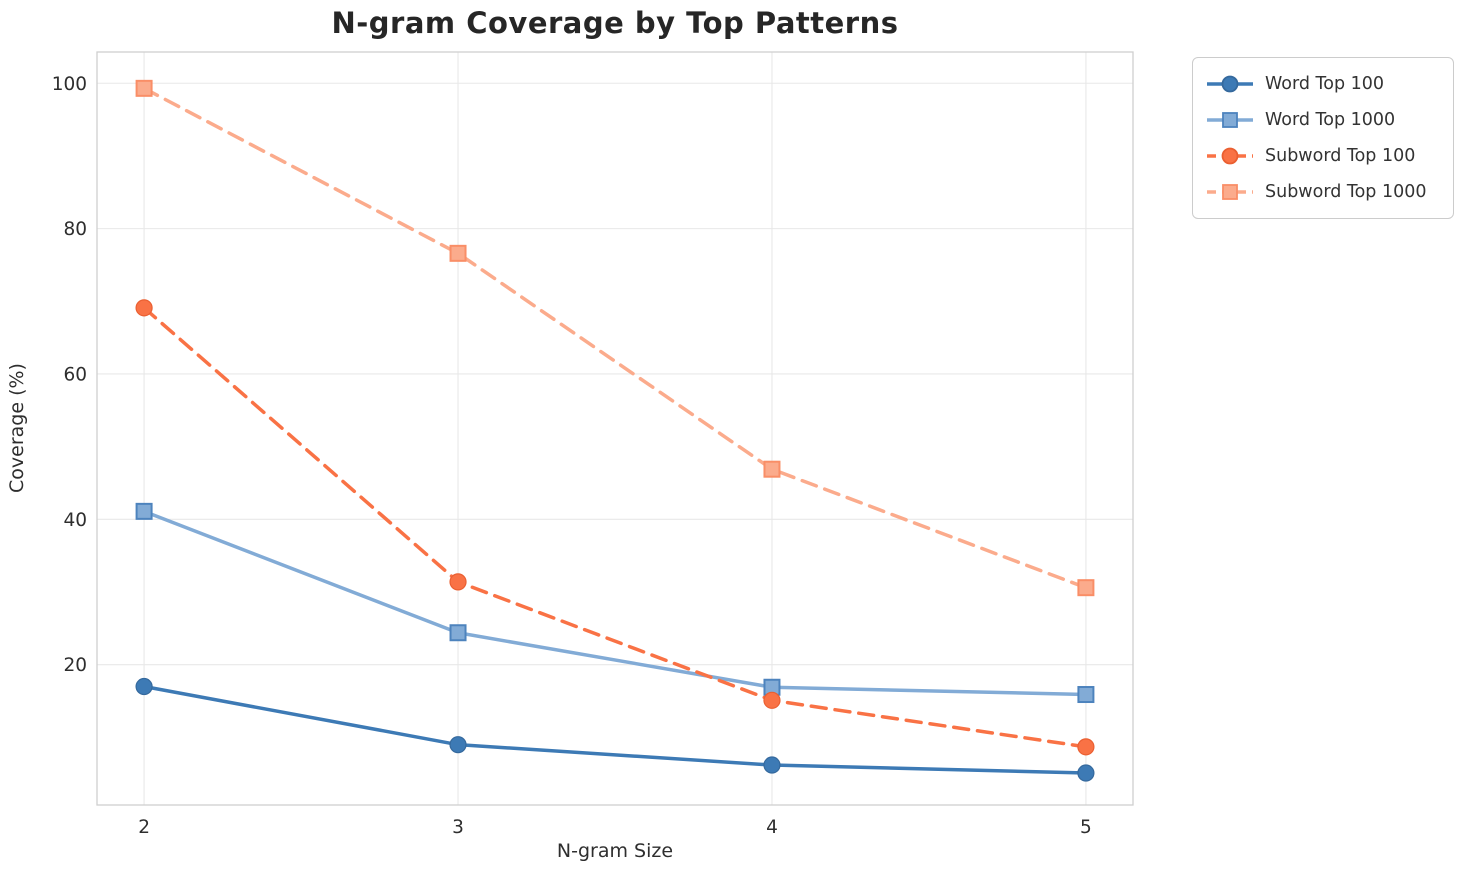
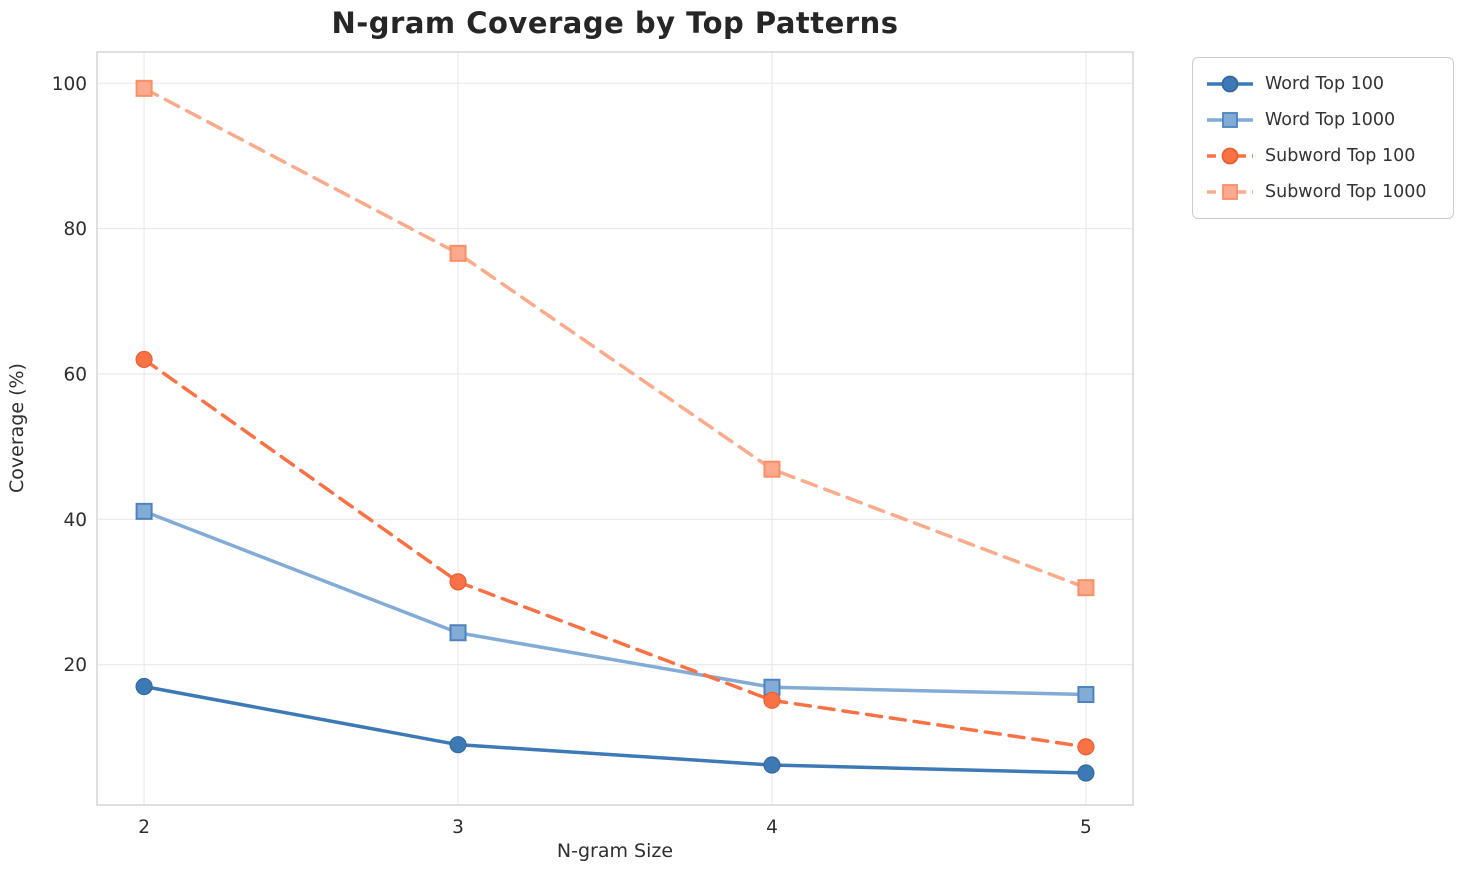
Subword Top 100/2: 69 -> 62
